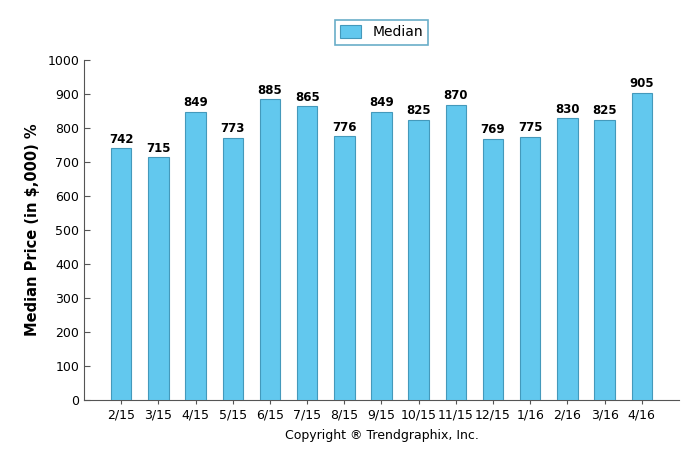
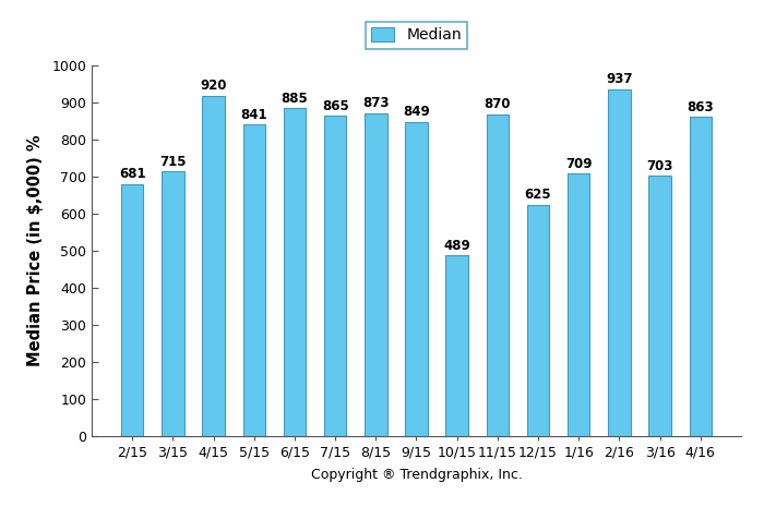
2/15: 742 -> 681
4/15: 849 -> 920
5/15: 773 -> 841
8/15: 776 -> 873
10/15: 825 -> 489
12/15: 769 -> 625
1/16: 775 -> 709
2/16: 830 -> 937
3/16: 825 -> 703
4/16: 905 -> 863
